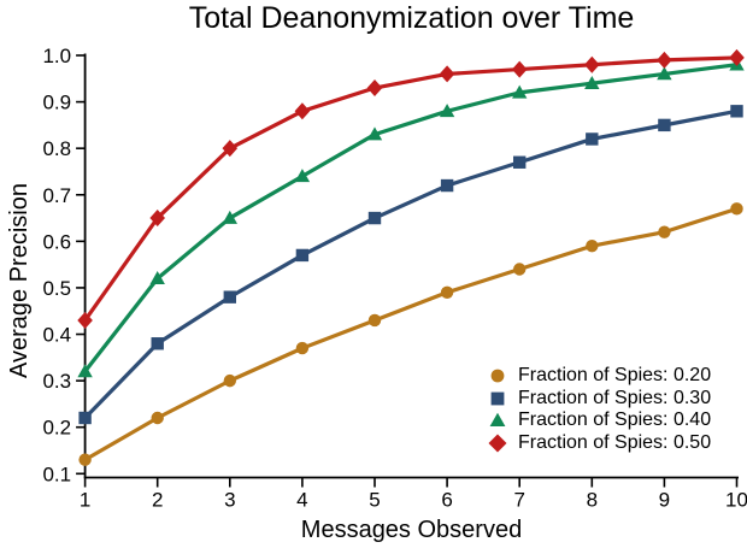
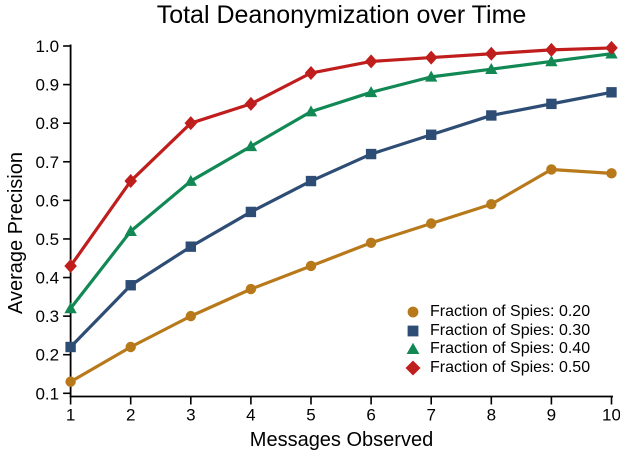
Fraction of Spies: 0.50/4: 0.88 -> 0.85
Fraction of Spies: 0.20/9: 0.62 -> 0.68
